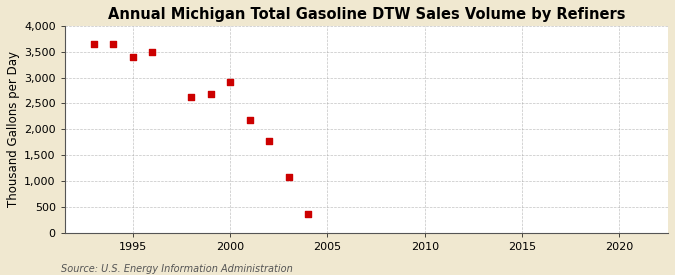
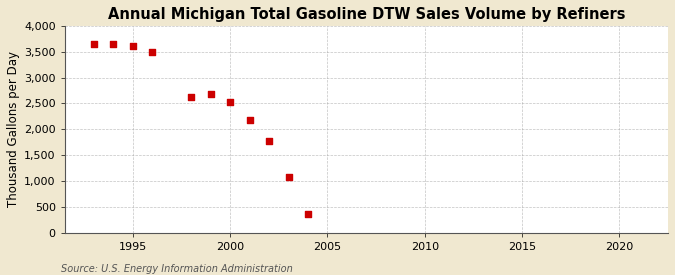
1995: 3,400 -> 3,610
2000: 2,920 -> 2,520
